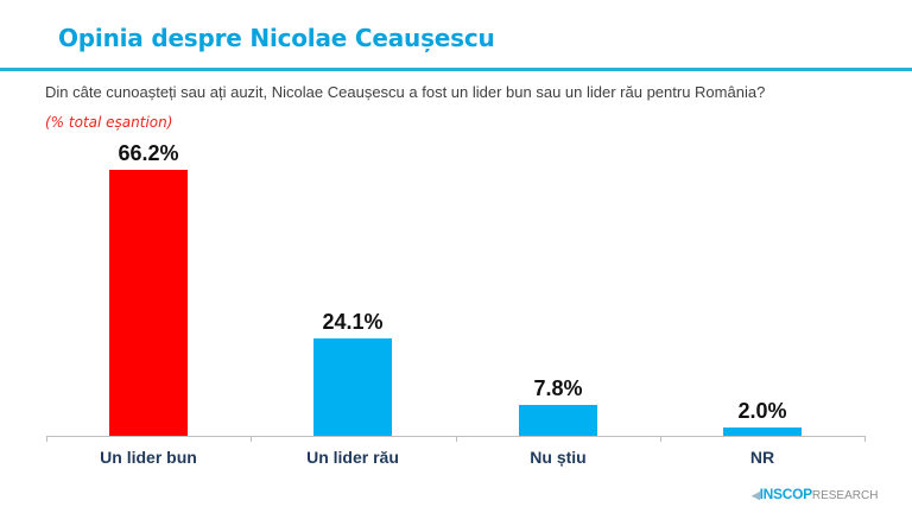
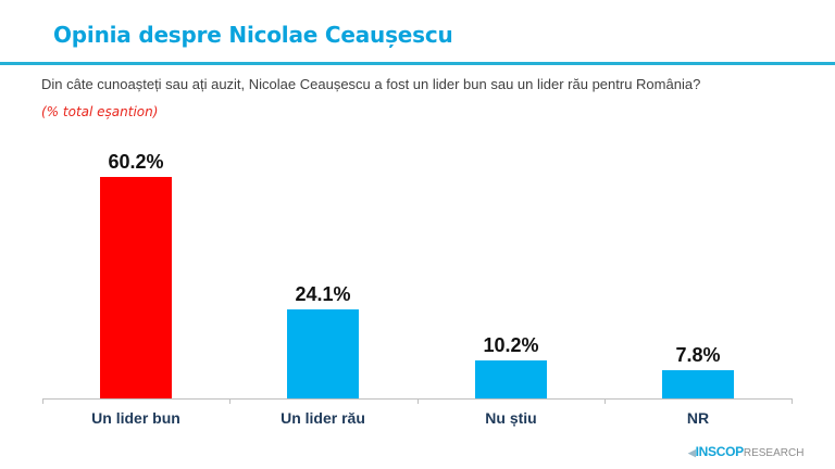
Un lider bun: 66.2% -> 60.2%
Nu știu: 7.8% -> 10.2%
NR: 2.0% -> 7.8%
